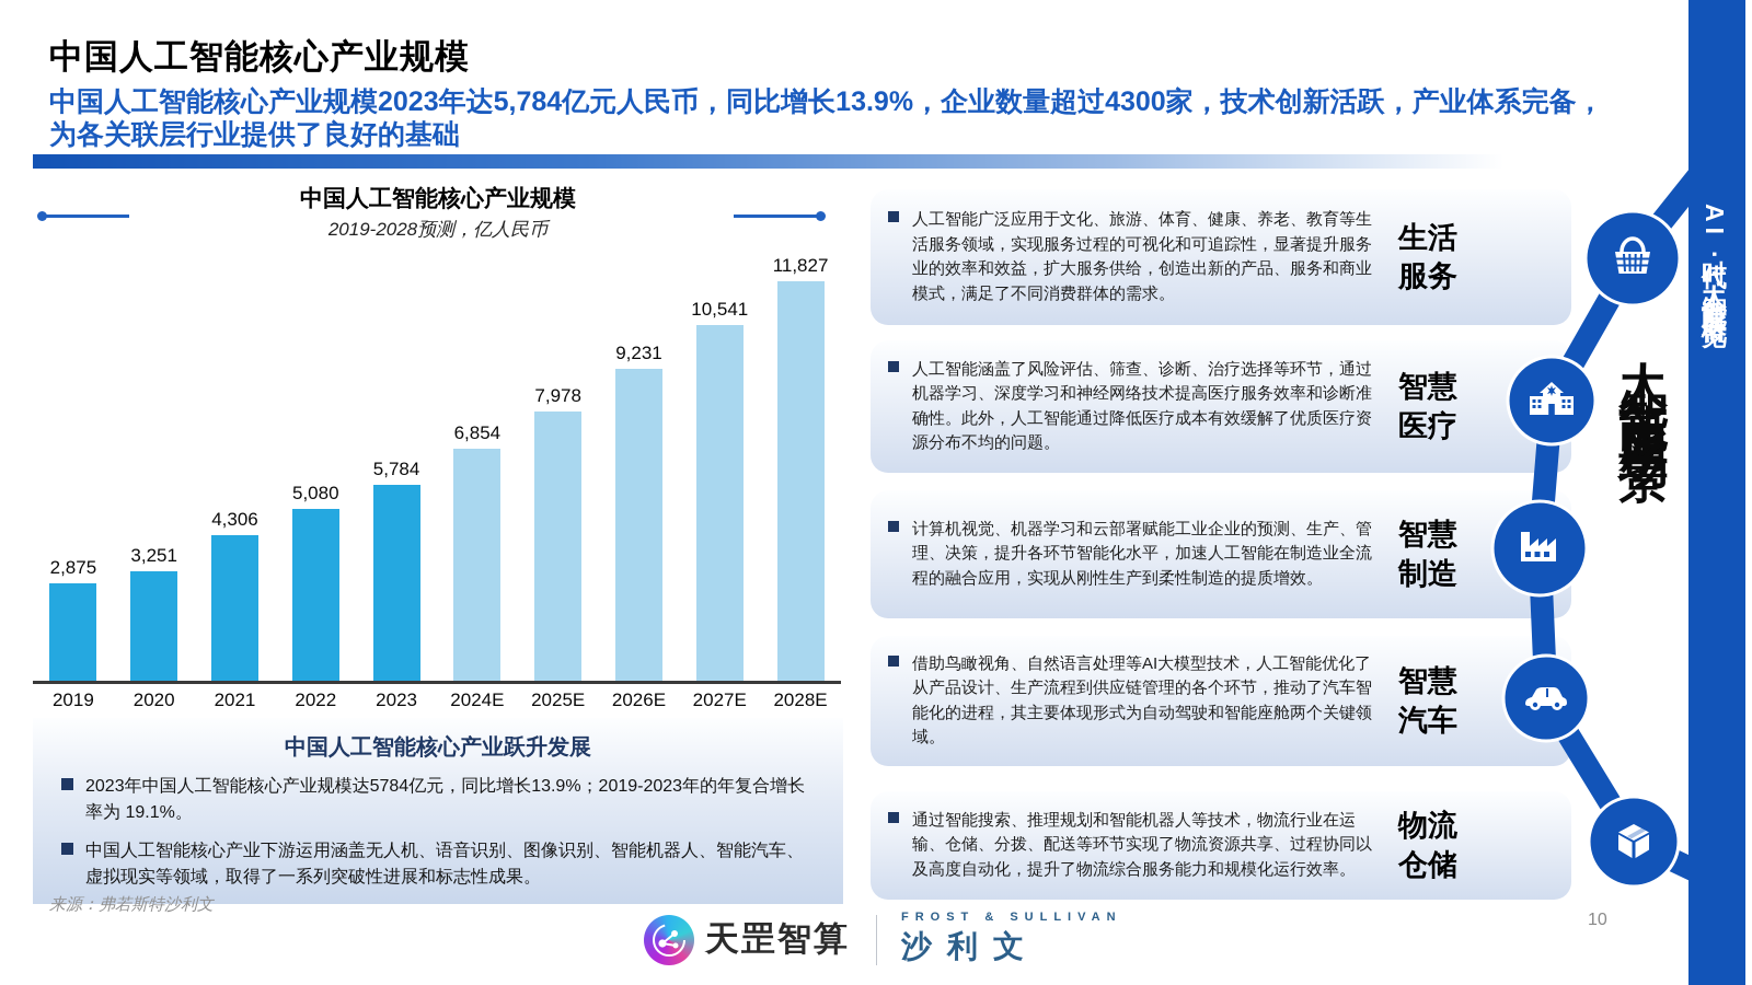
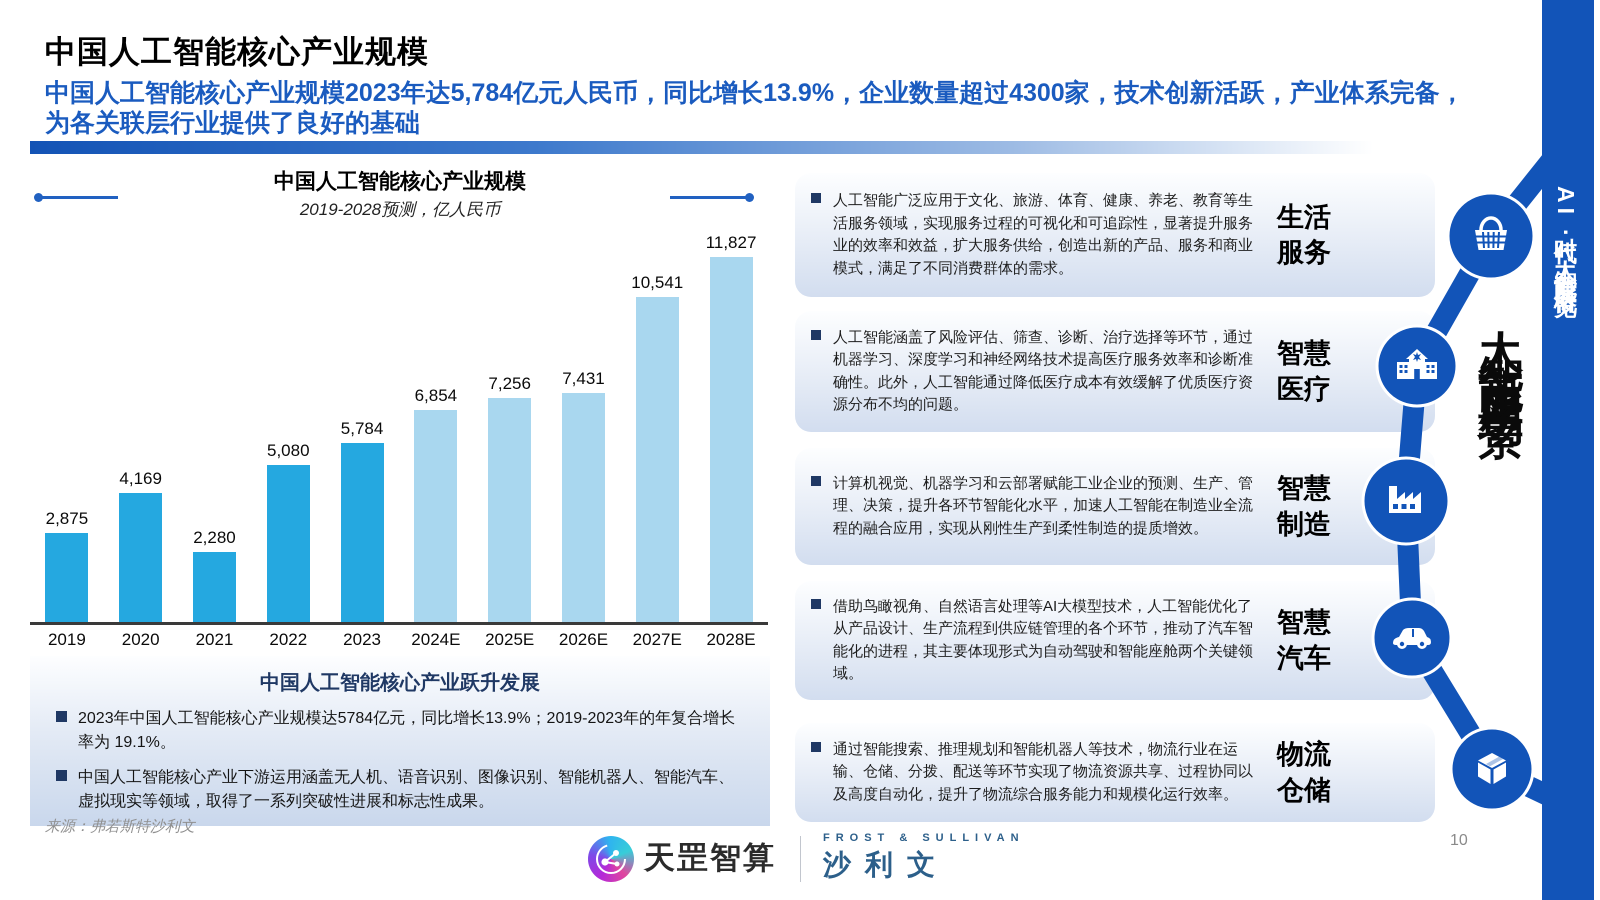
2020: 3,251 -> 4,169
2021: 4,306 -> 2,280
2025E: 7,978 -> 7,256
2026E: 9,231 -> 7,431
